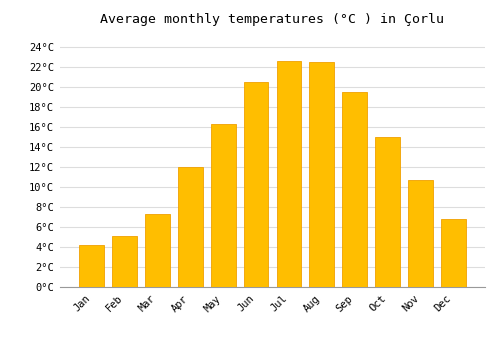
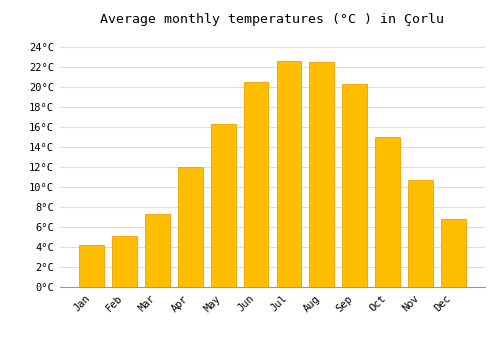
Sep: 19.5°C -> 20.3°C
